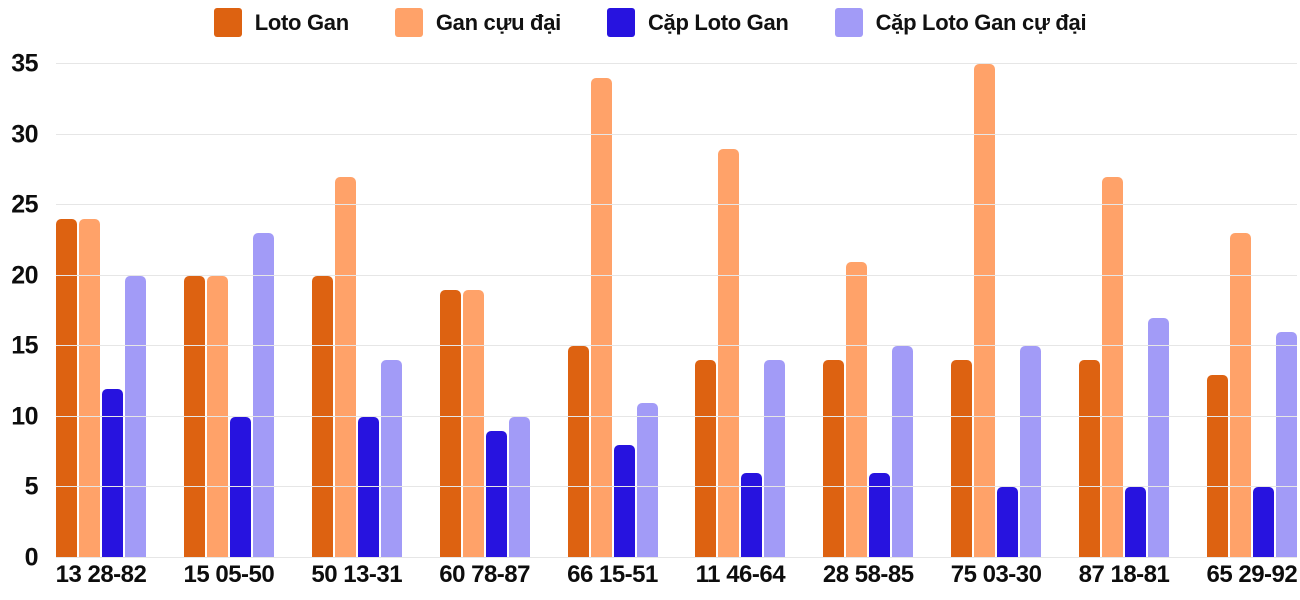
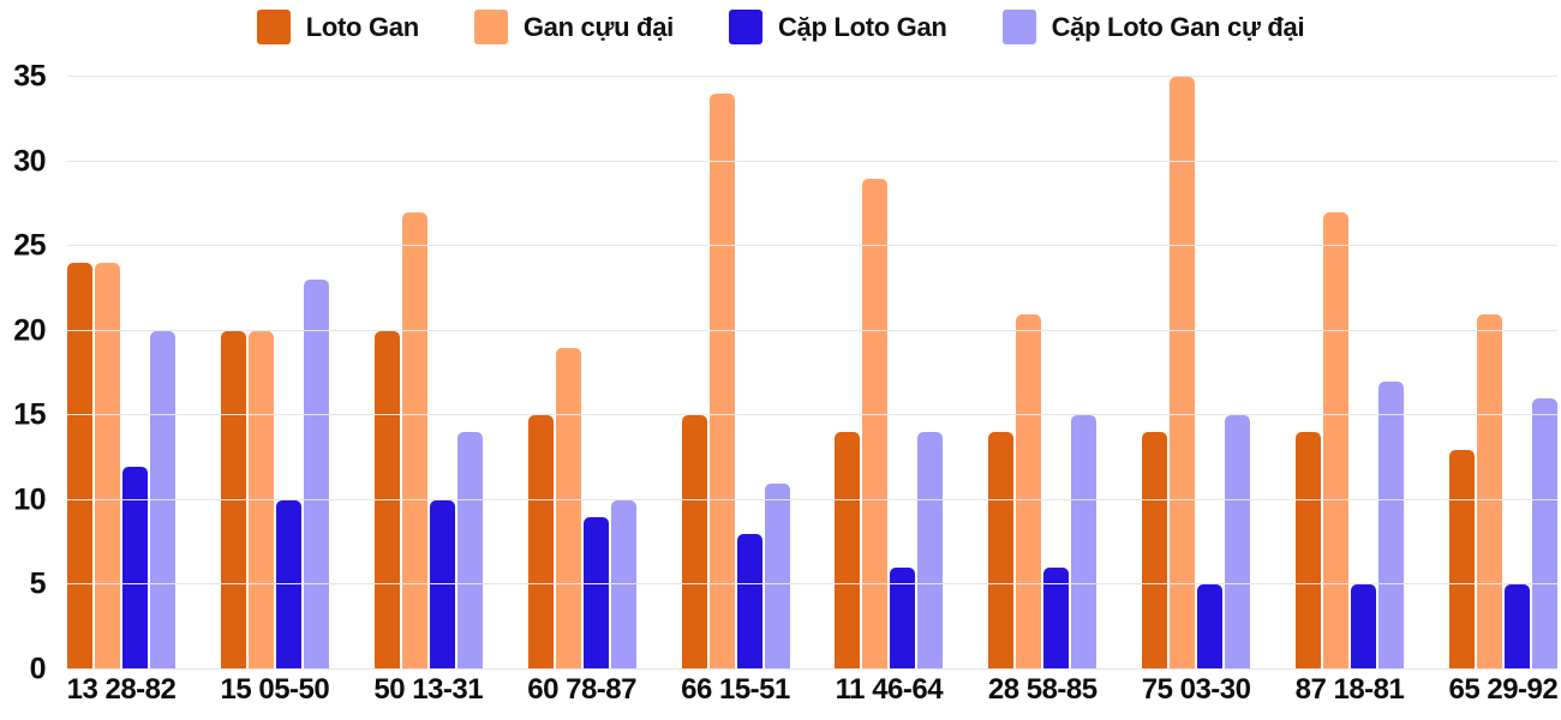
Loto Gan/60 78-87: 19 -> 15
Gan cựu đại/65 29-92: 23 -> 21
